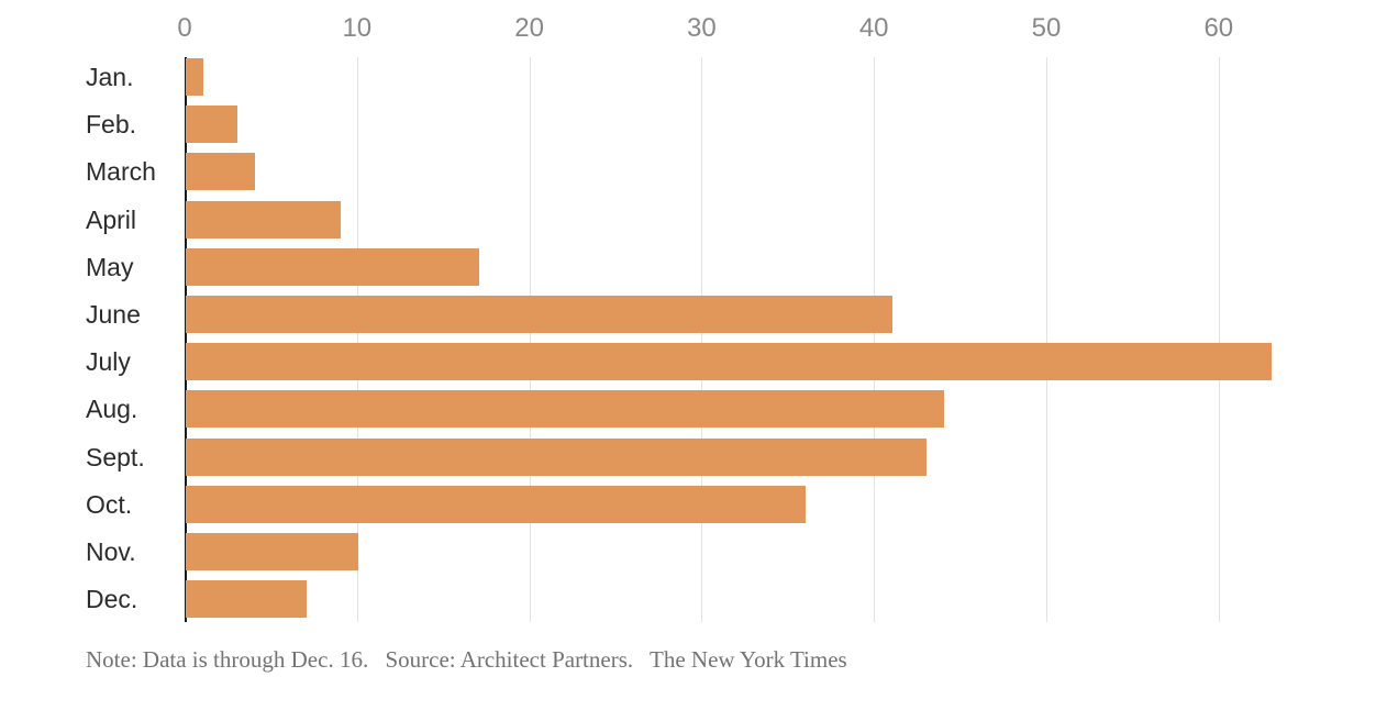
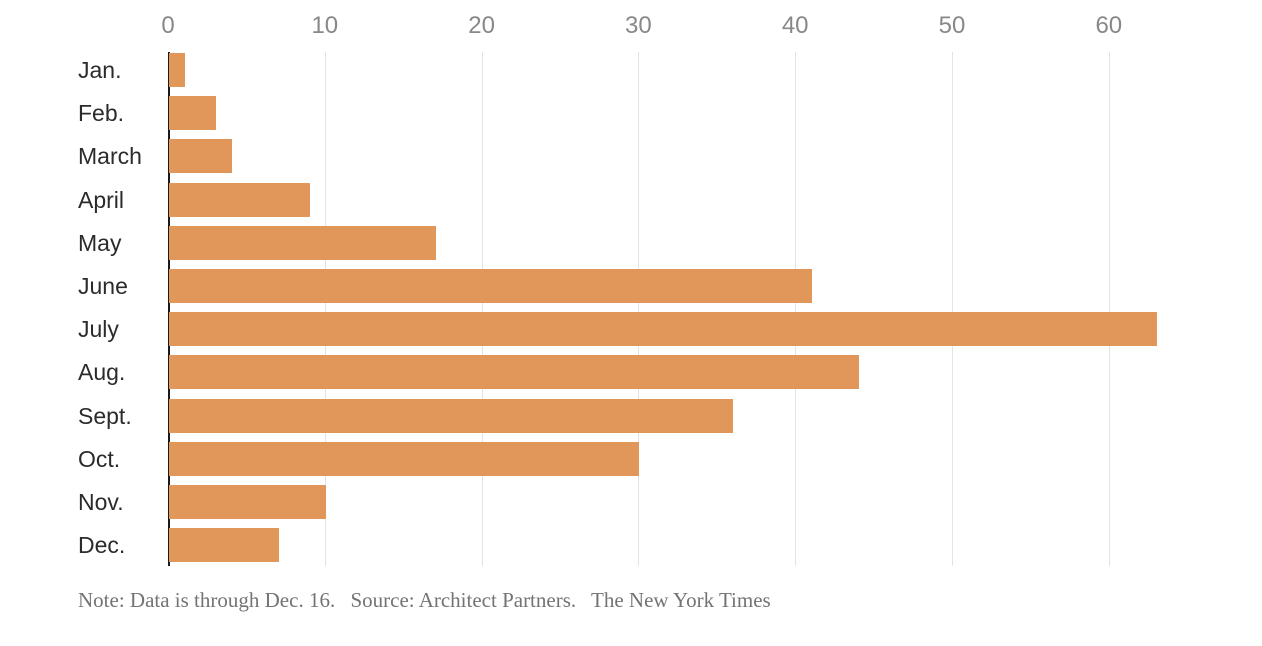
Sept.: 43 -> 36
Oct.: 36 -> 30
